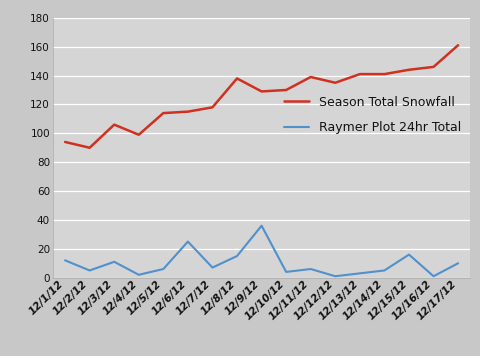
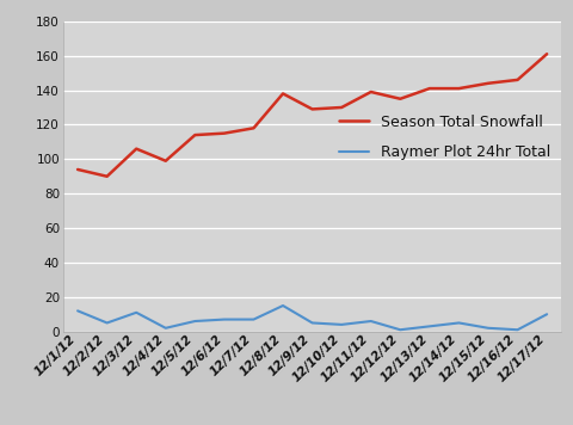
Raymer Plot 24hr Total/12/6/12: 25 -> 7
Raymer Plot 24hr Total/12/9/12: 36 -> 5
Raymer Plot 24hr Total/12/15/12: 16 -> 2
